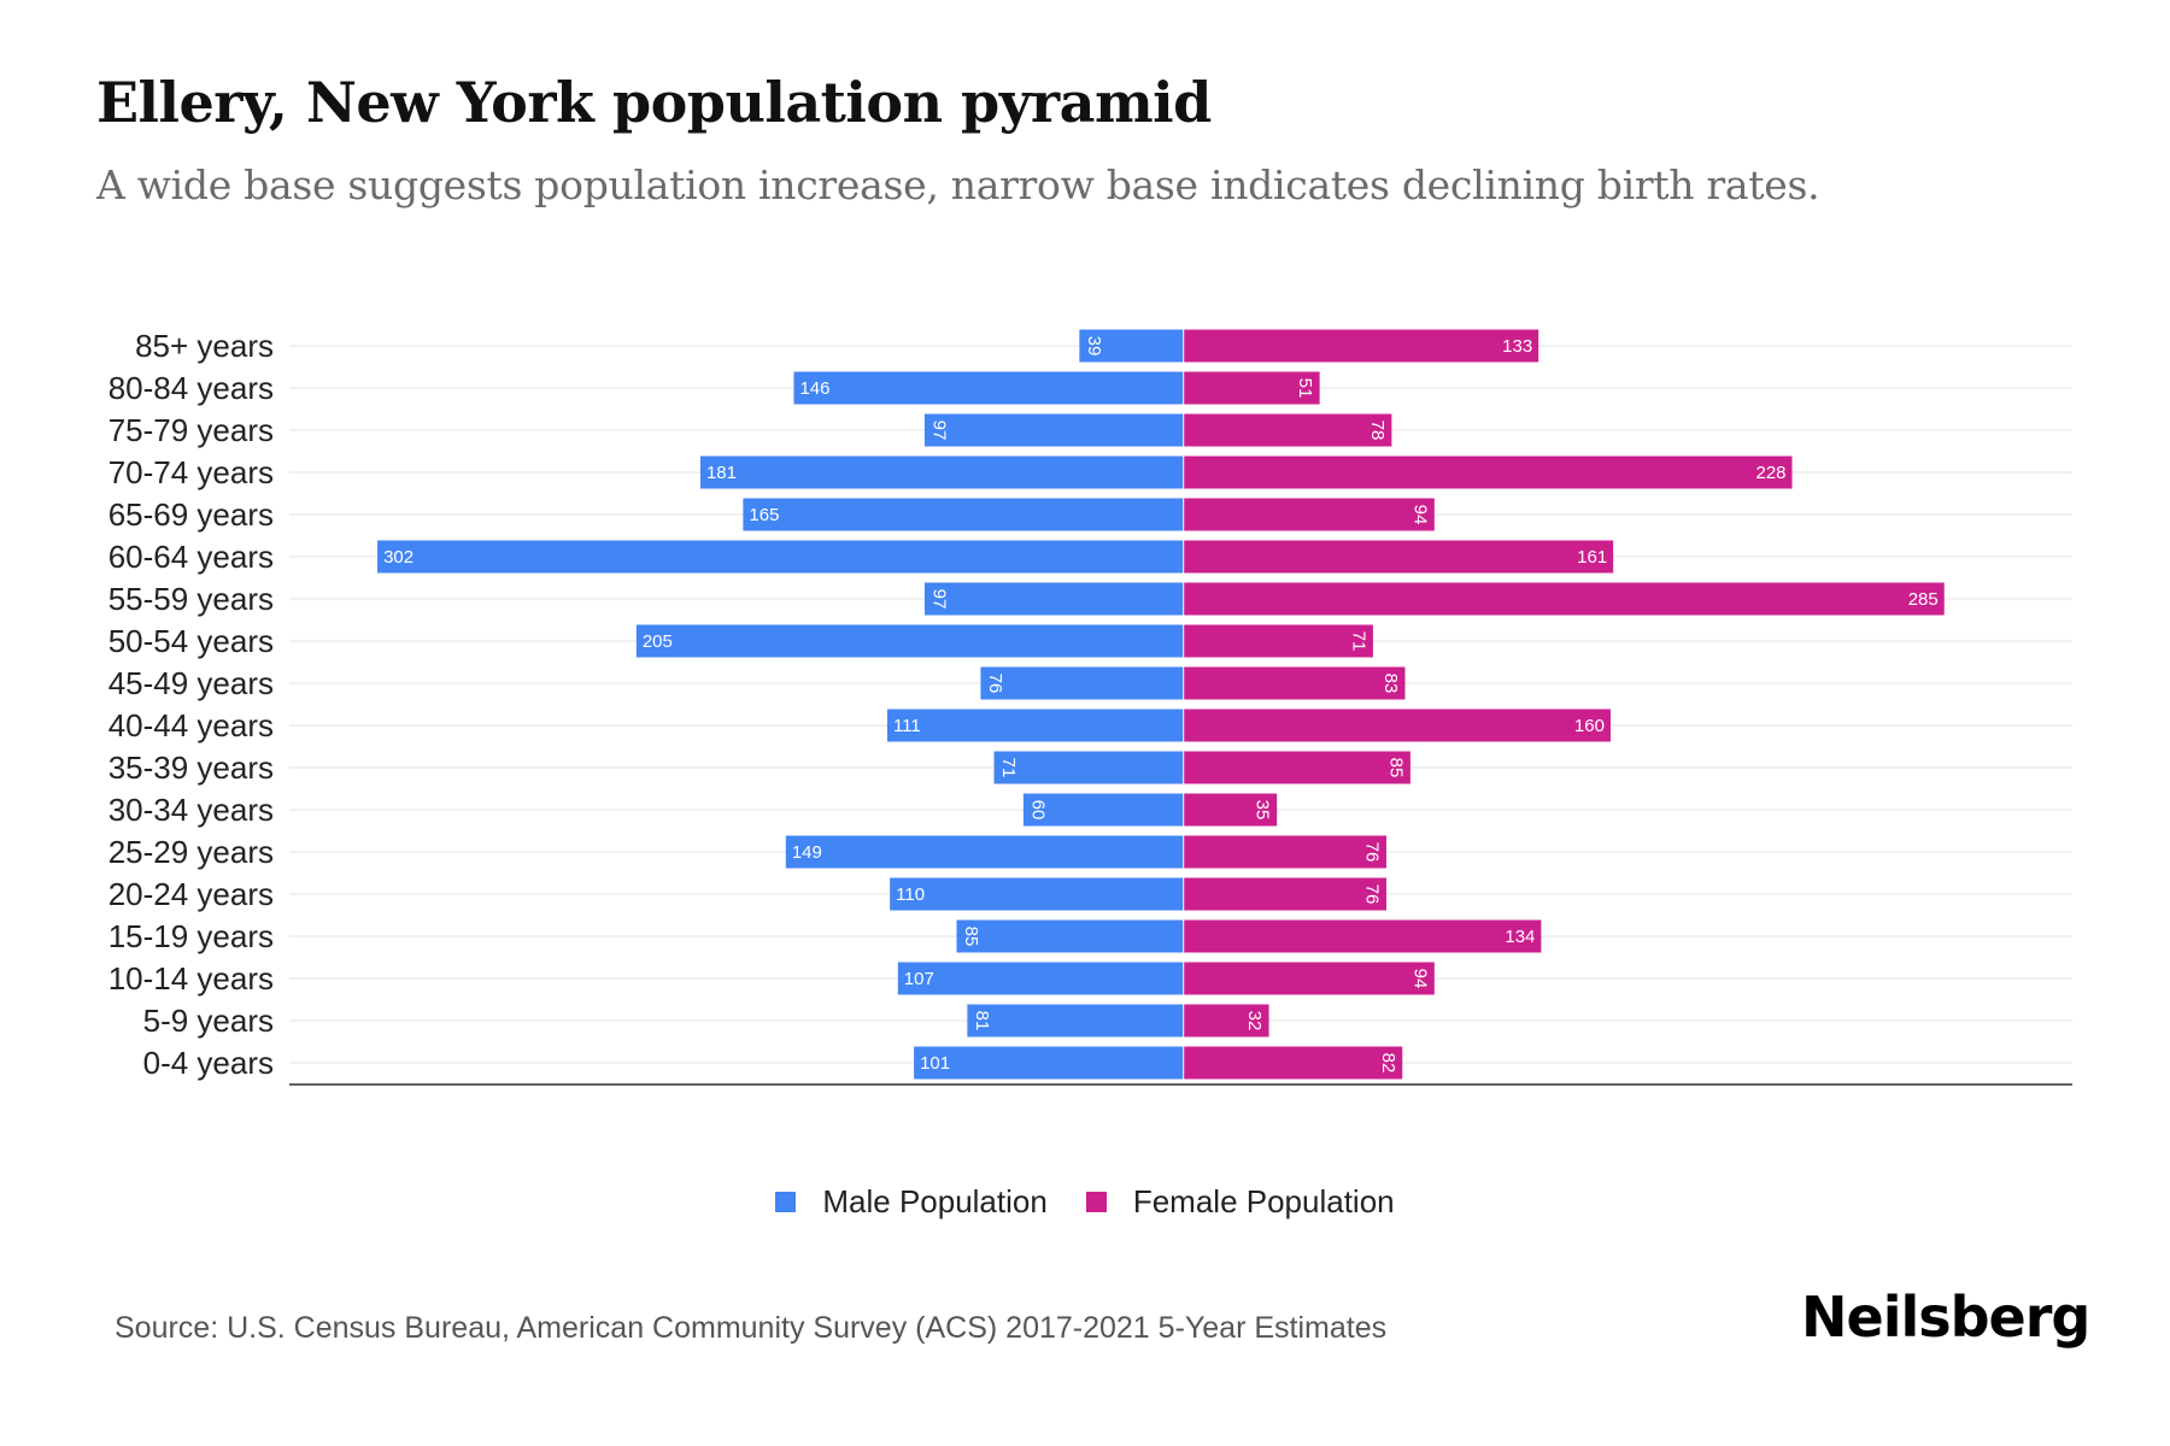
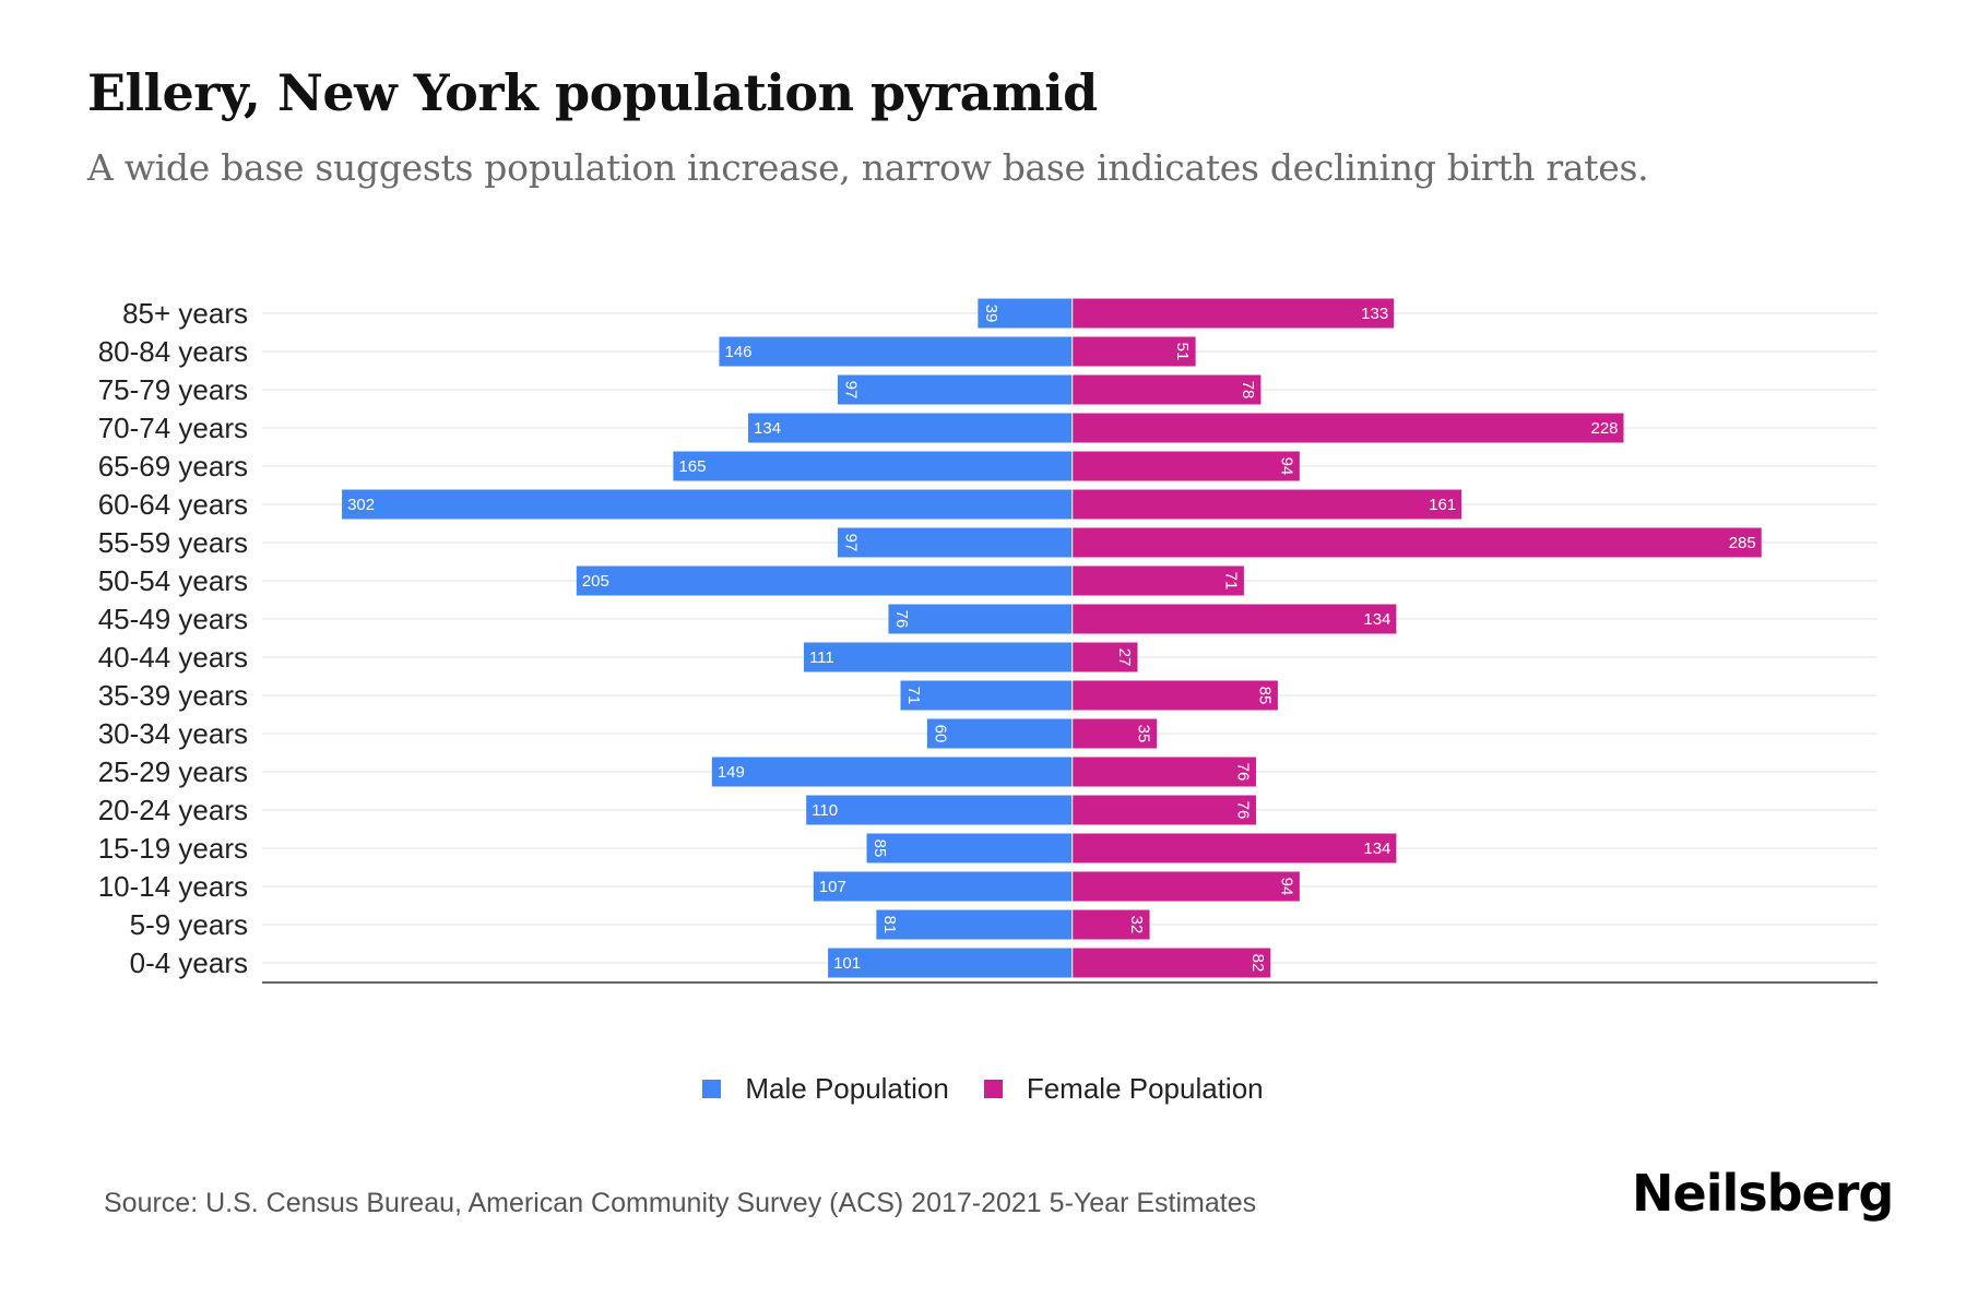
Male Population/70-74 years: 181 -> 134
Female Population/45-49 years: 83 -> 134
Female Population/40-44 years: 160 -> 27
